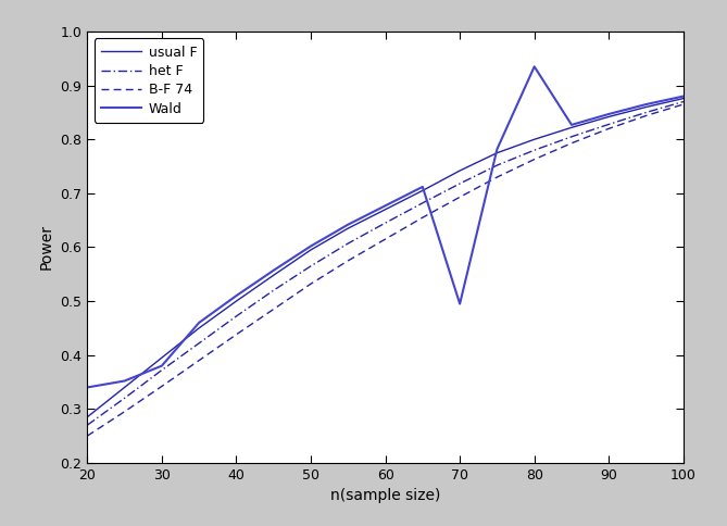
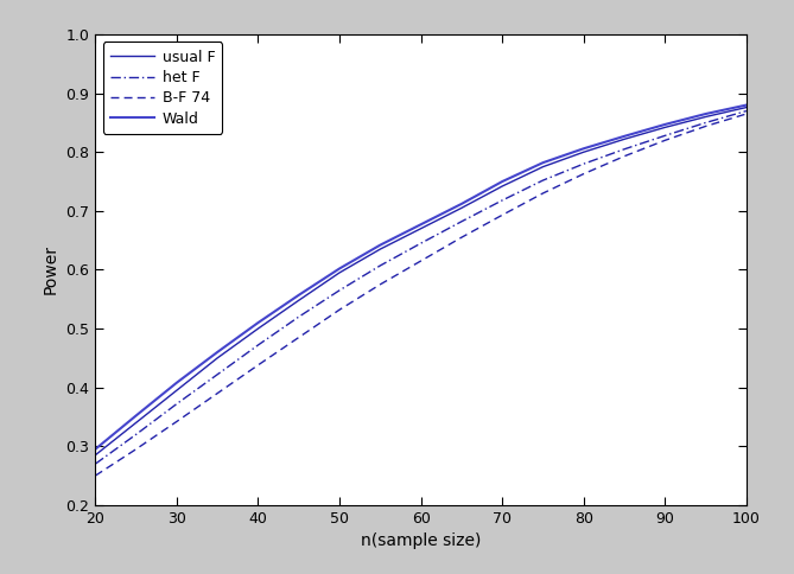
Wald/20: 0.340 -> 0.295
Wald/30: 0.380 -> 0.408
Wald/70: 0.495 -> 0.750
Wald/80: 0.935 -> 0.806
